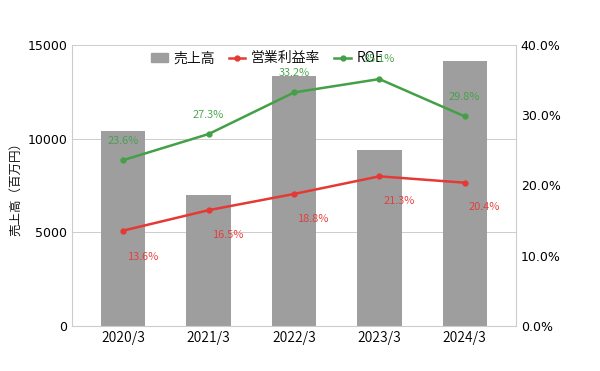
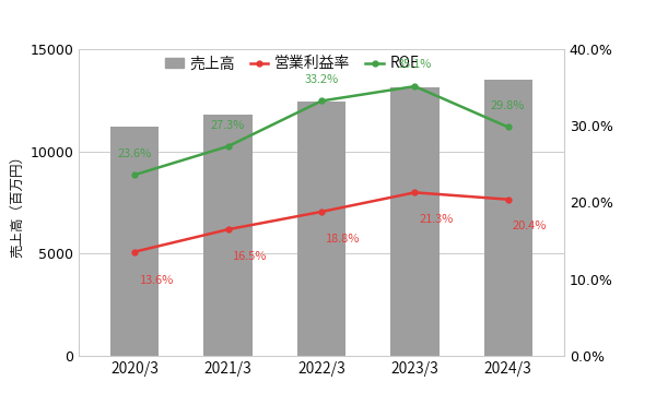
売上高/2020/3: 10400 -> 11200
売上高/2021/3: 7000 -> 11800
売上高/2022/3: 13300 -> 12400
売上高/2023/3: 9400 -> 13100
売上高/2024/3: 14100 -> 13500
